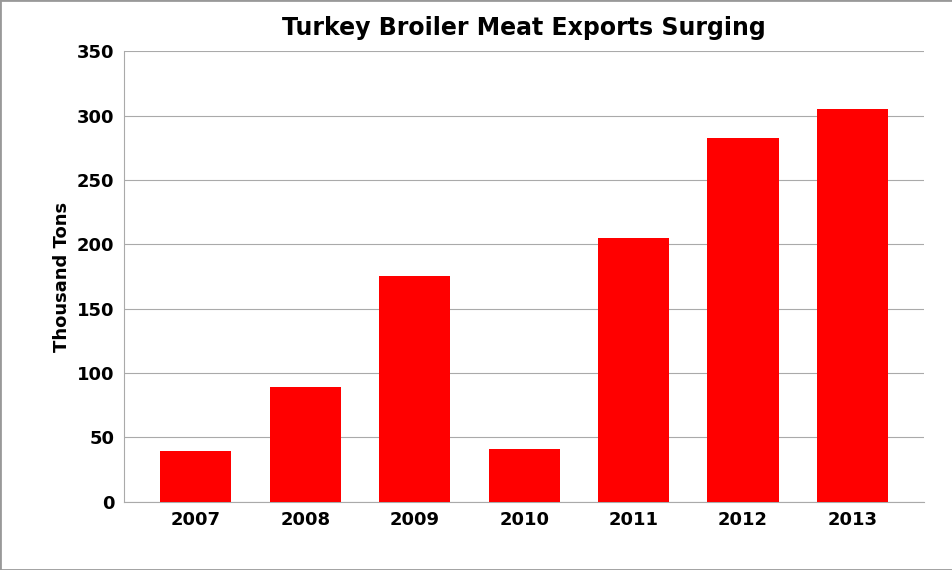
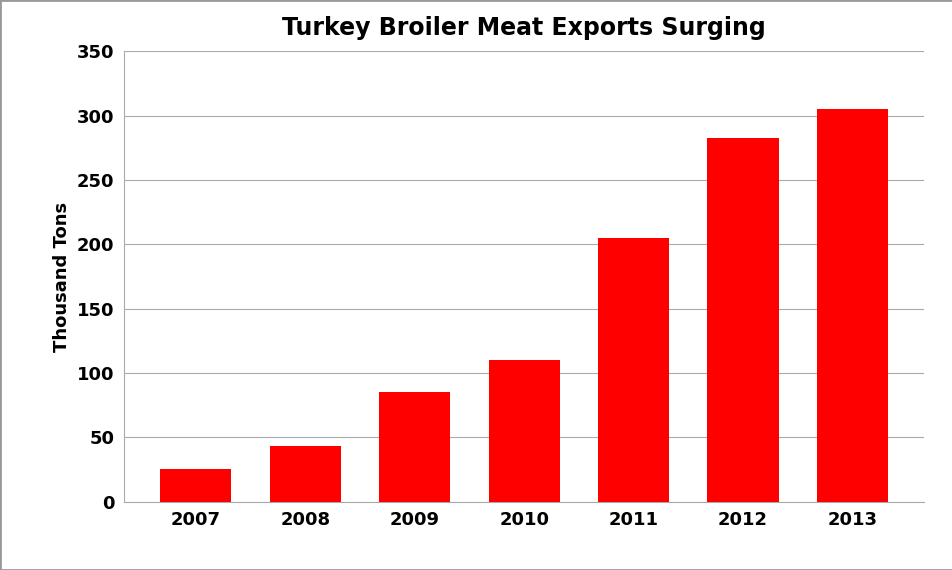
2007: 39 -> 25
2008: 89 -> 43
2009: 175 -> 85
2010: 41 -> 110
